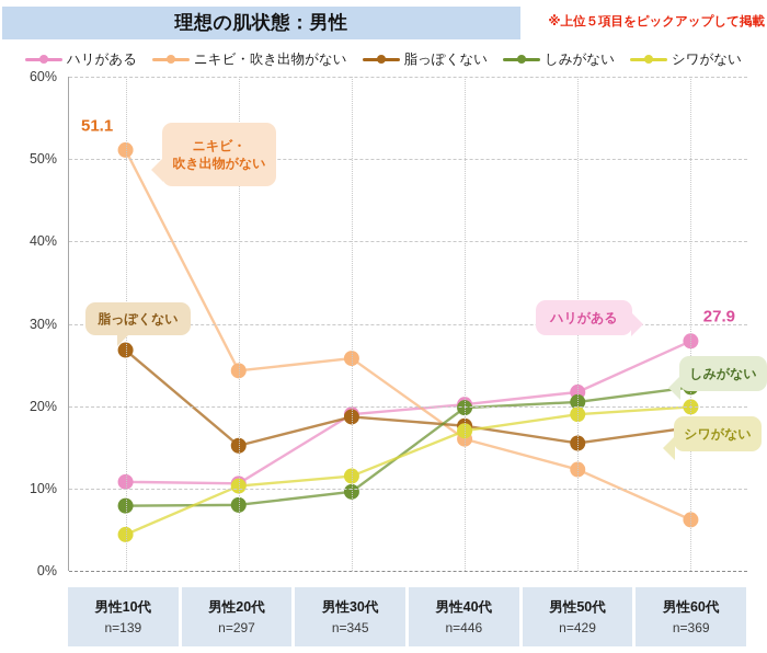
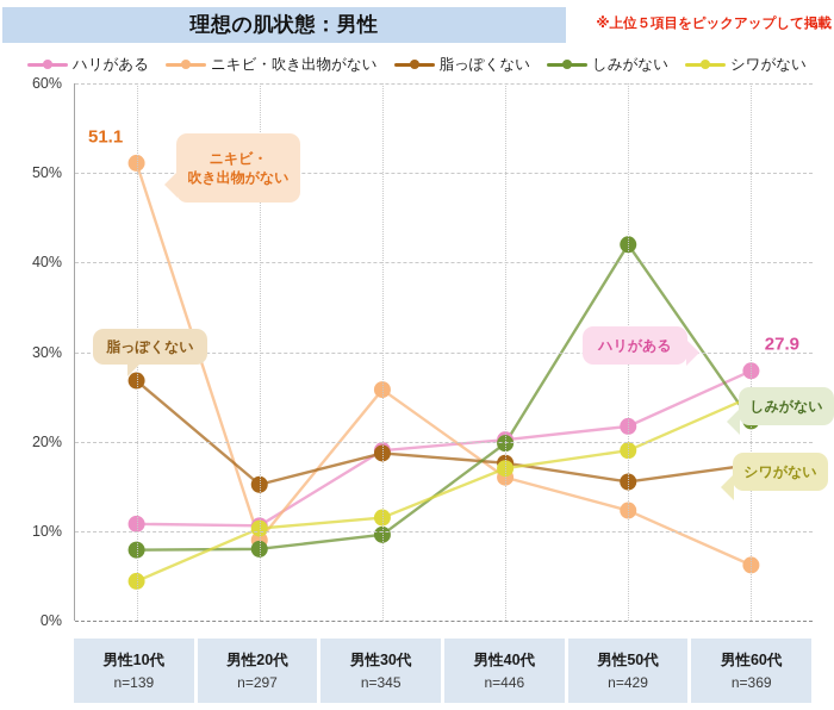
ニキビ・吹き出物がない/男性20代: 24% -> 9%
しみがない/男性50代: 20% -> 42%
シワがない/男性60代: 20% -> 25%
